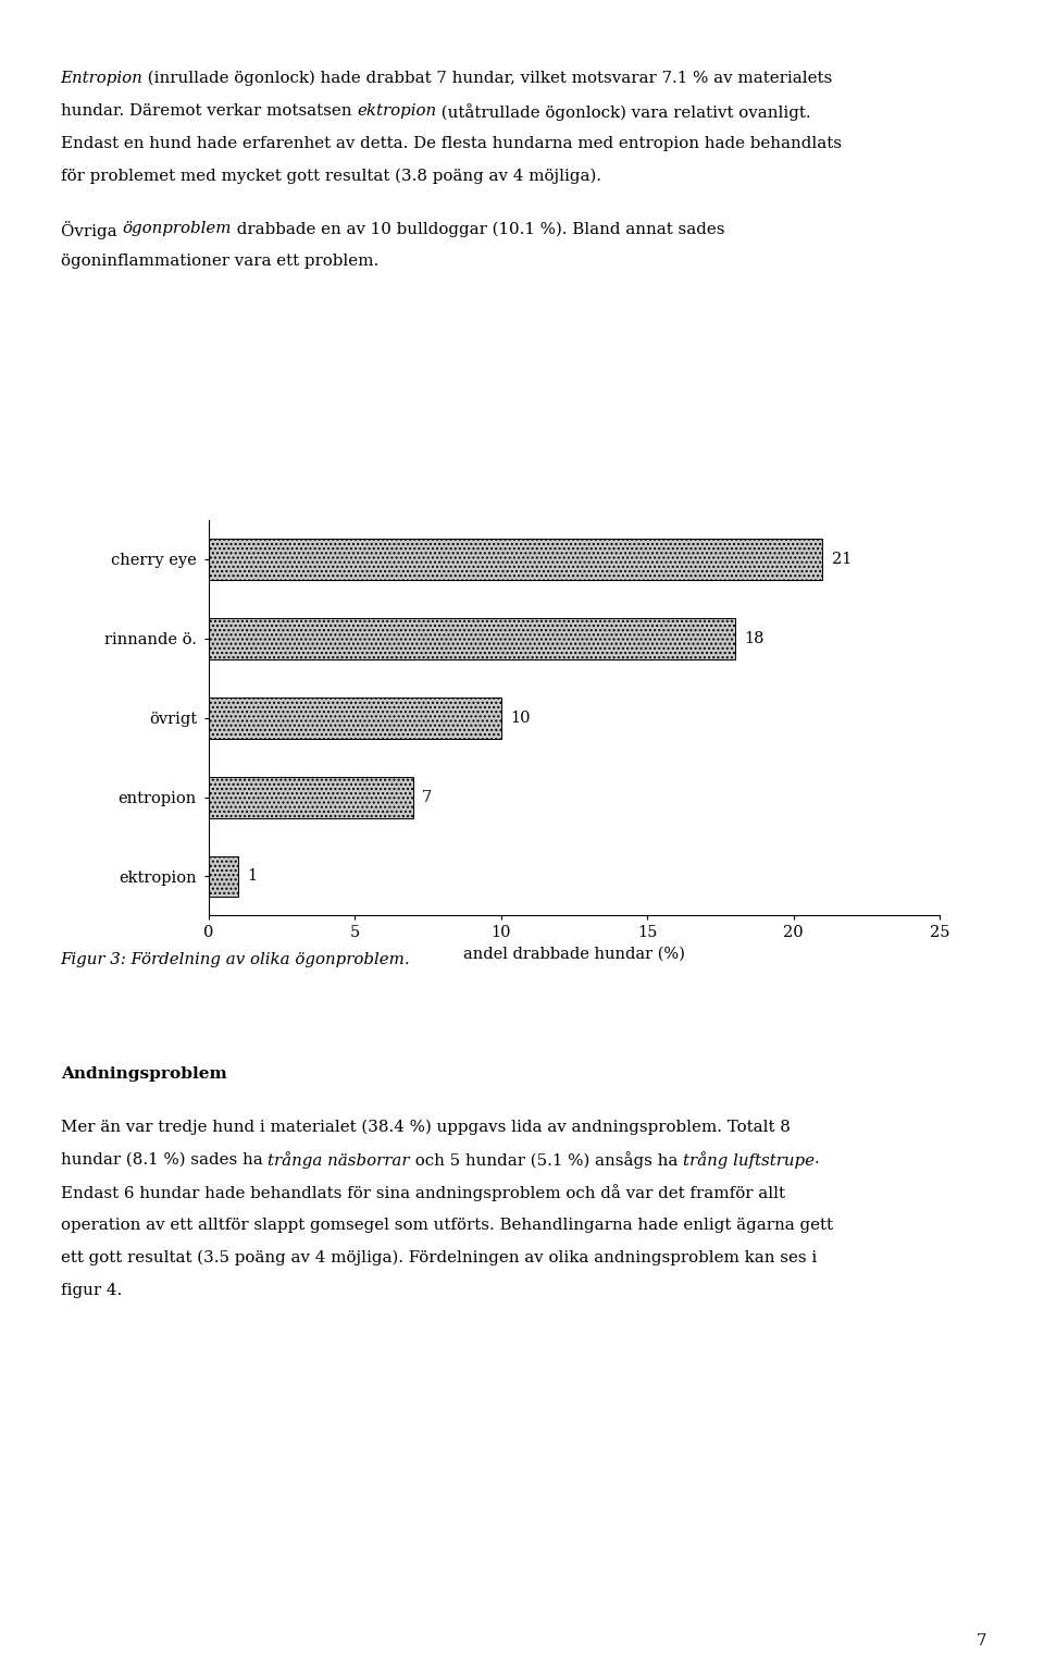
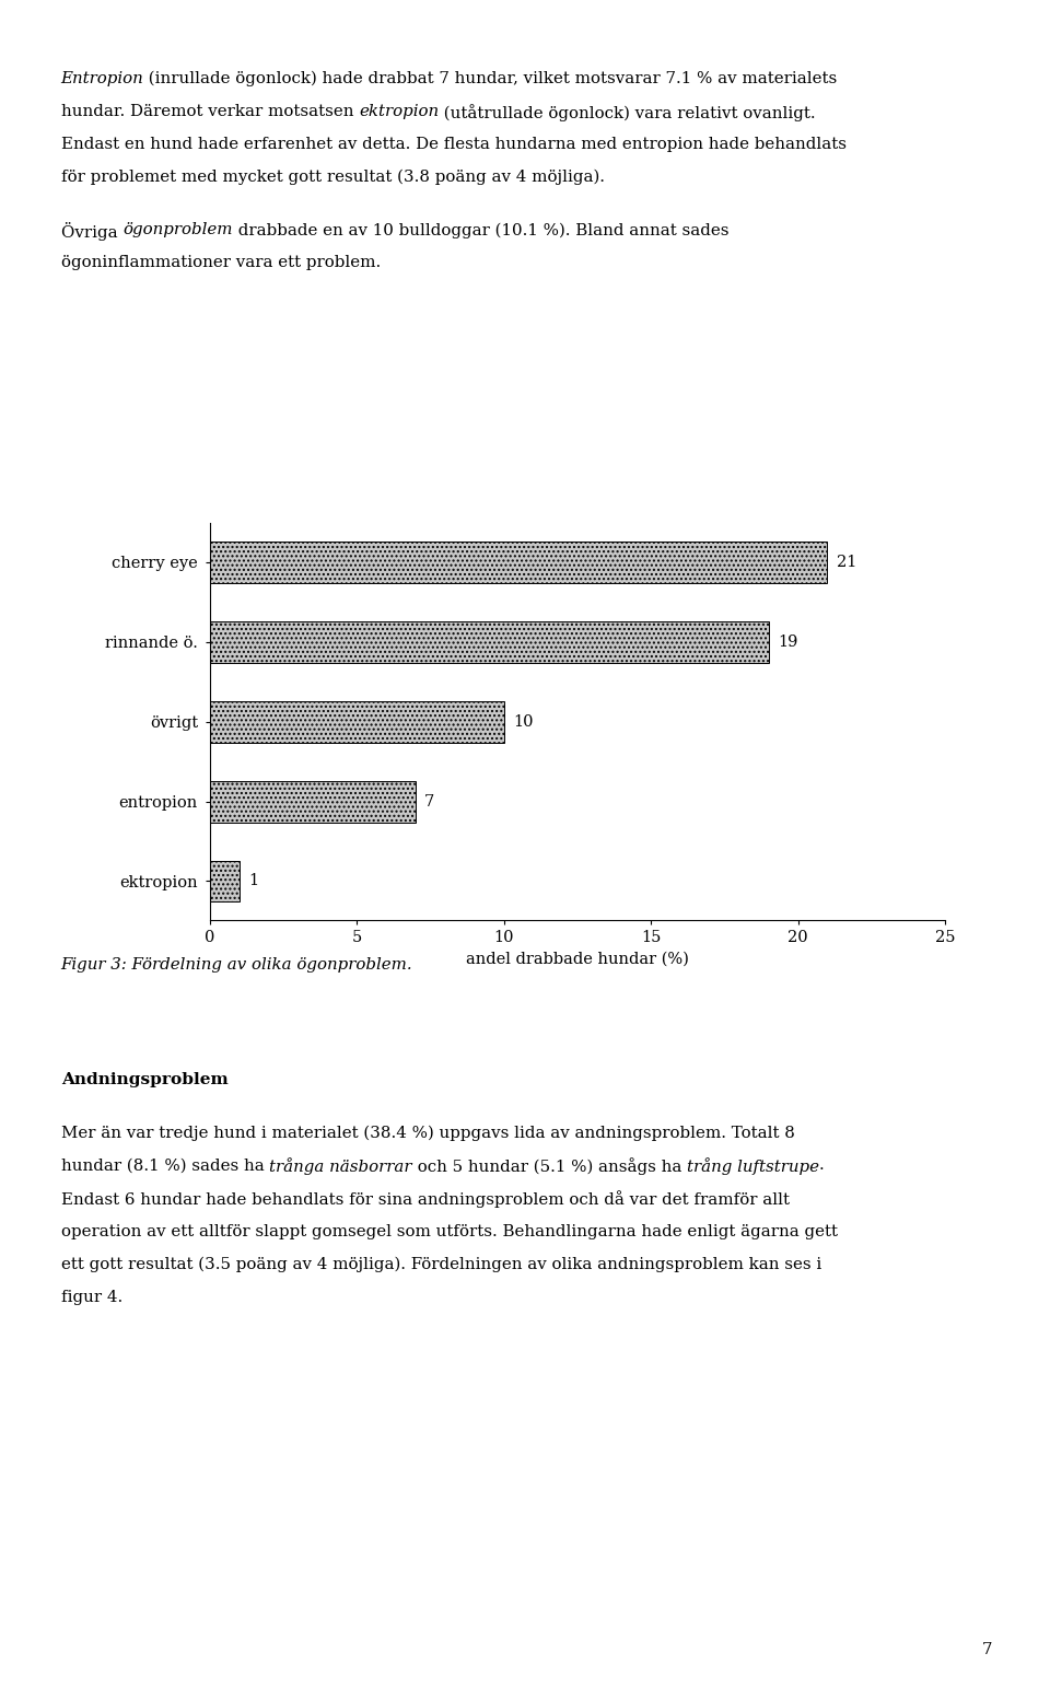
rinnande ö.: 18 -> 19
